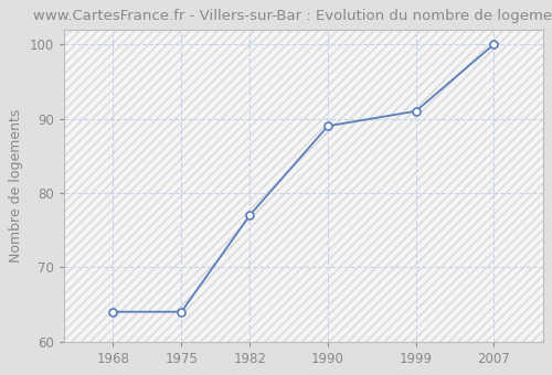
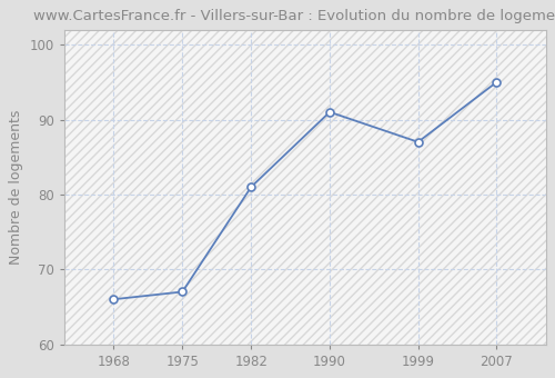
1968: 64 -> 66
1975: 64 -> 67
1982: 77 -> 81
1990: 89 -> 91
1999: 91 -> 87
2007: 100 -> 95
